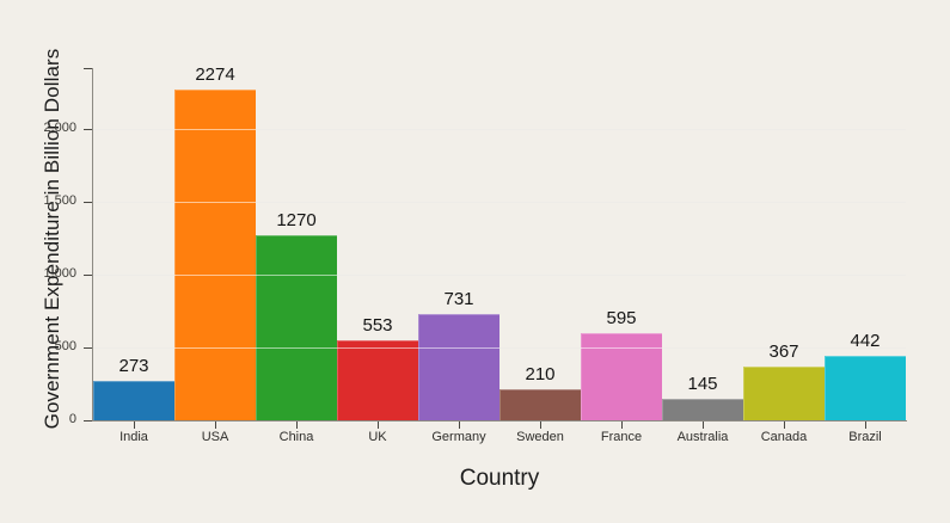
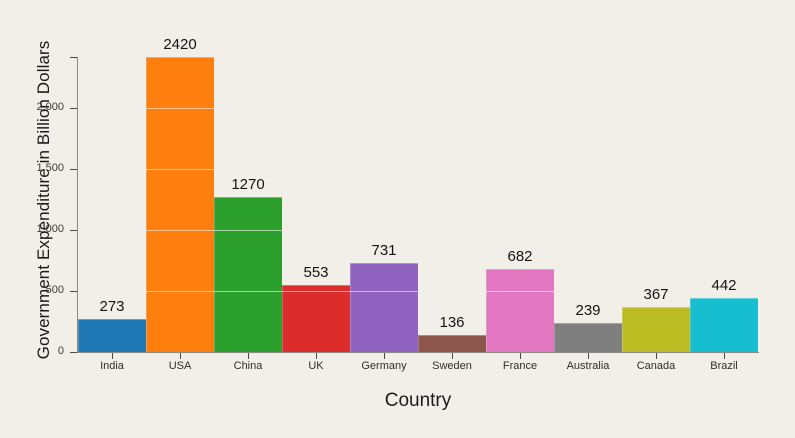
USA: 2274 -> 2420
Sweden: 210 -> 136
France: 595 -> 682
Australia: 145 -> 239
